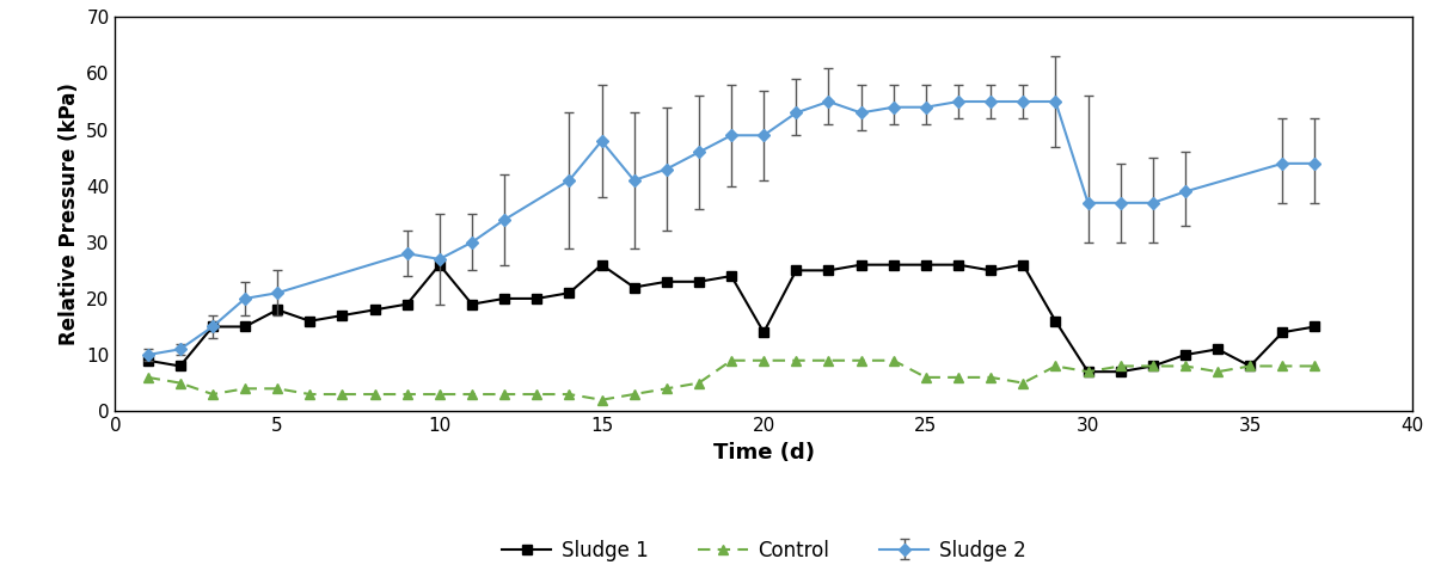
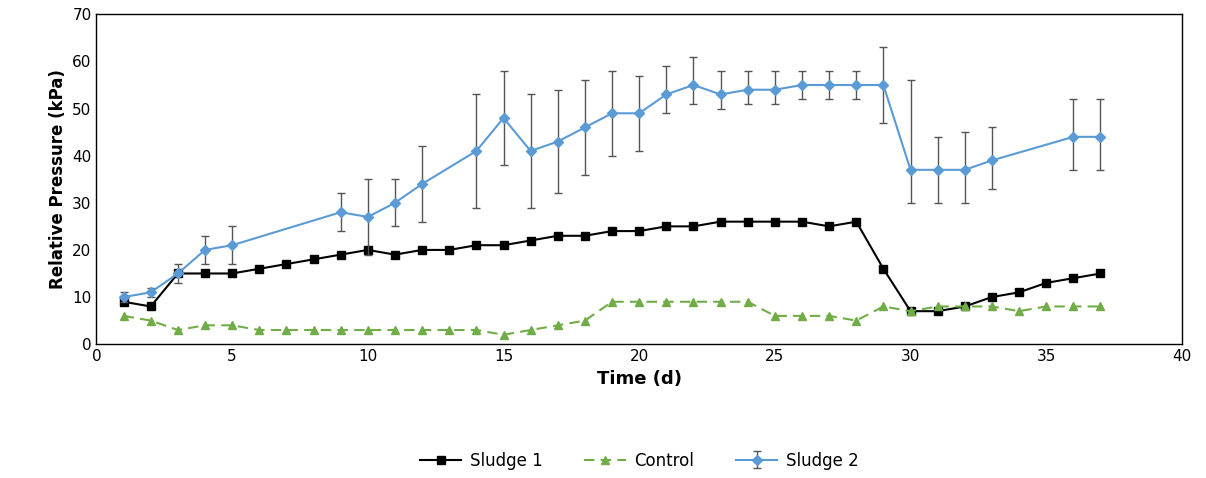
Sludge 1/5: 18 -> 15
Sludge 1/10: 26 -> 20
Sludge 1/15: 26 -> 21
Sludge 1/20: 14 -> 24
Sludge 1/35: 8 -> 13
